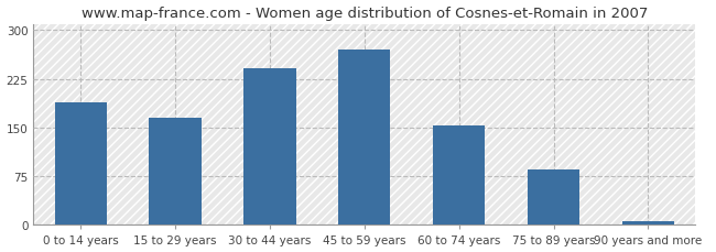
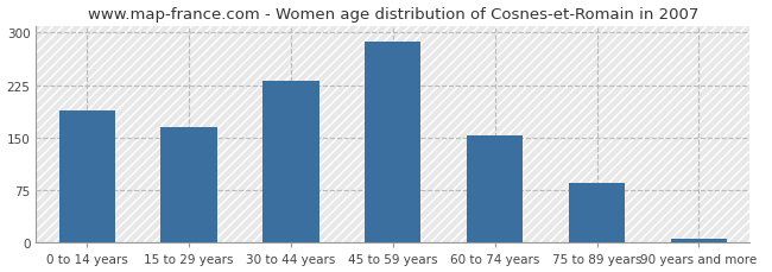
30 to 44 years: 242 -> 232
45 to 59 years: 270 -> 287
